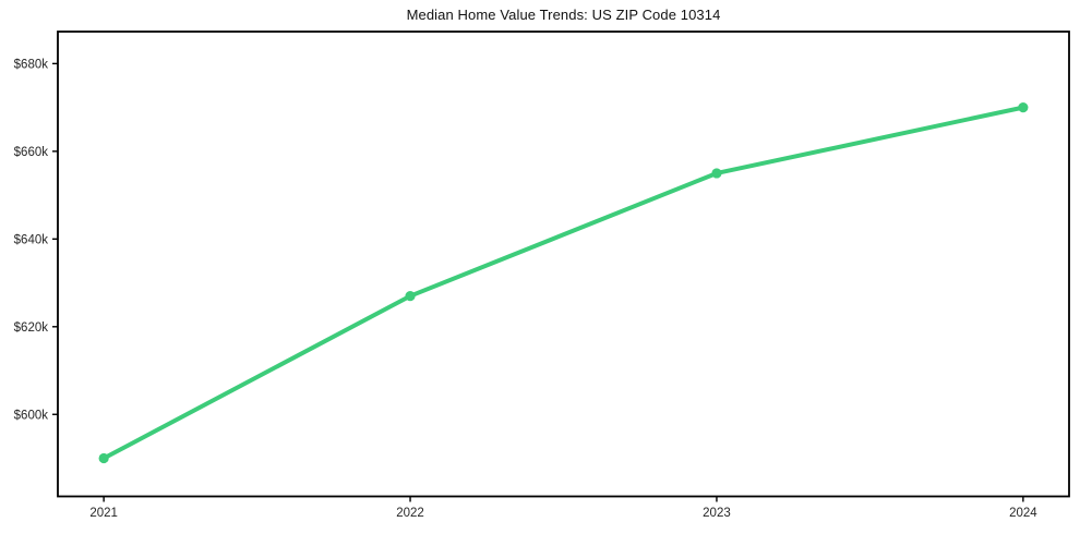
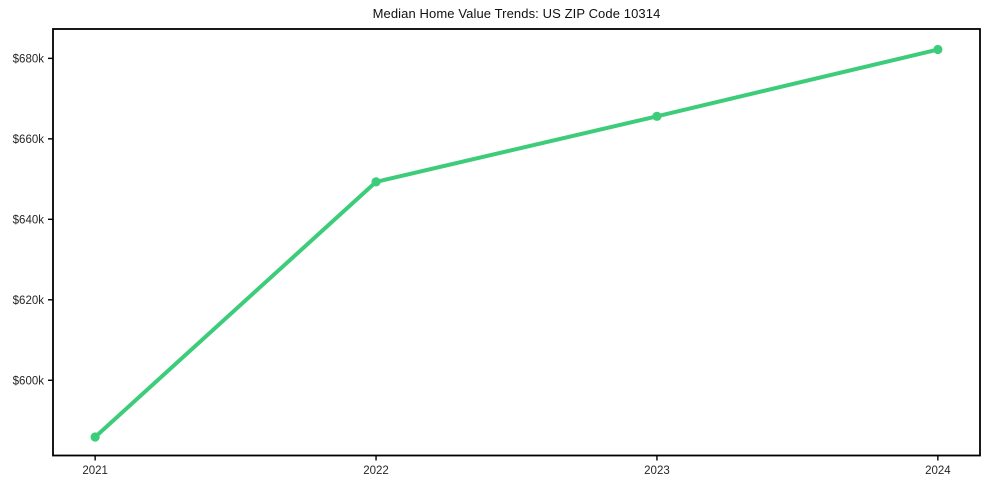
2021: $590k -> $586k
2022: $627k -> $649k
2023: $655k -> $666k
2024: $670k -> $682k
